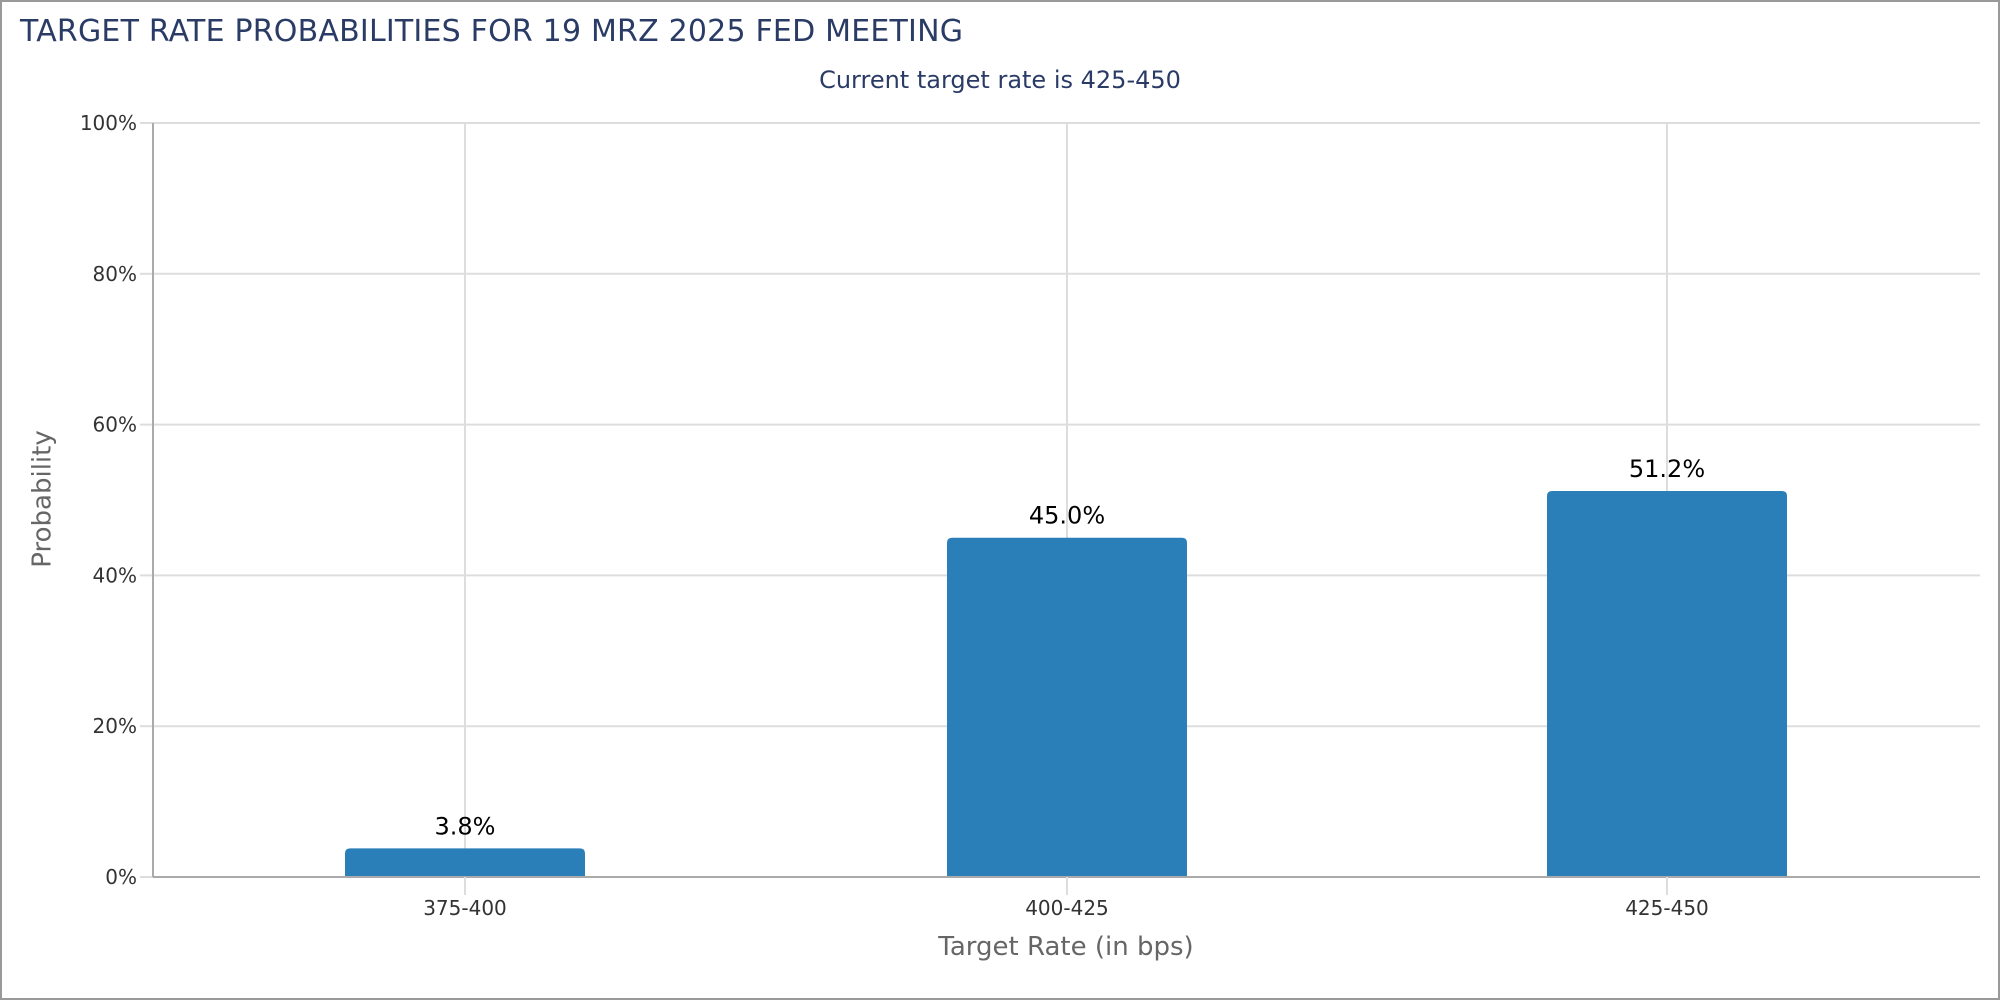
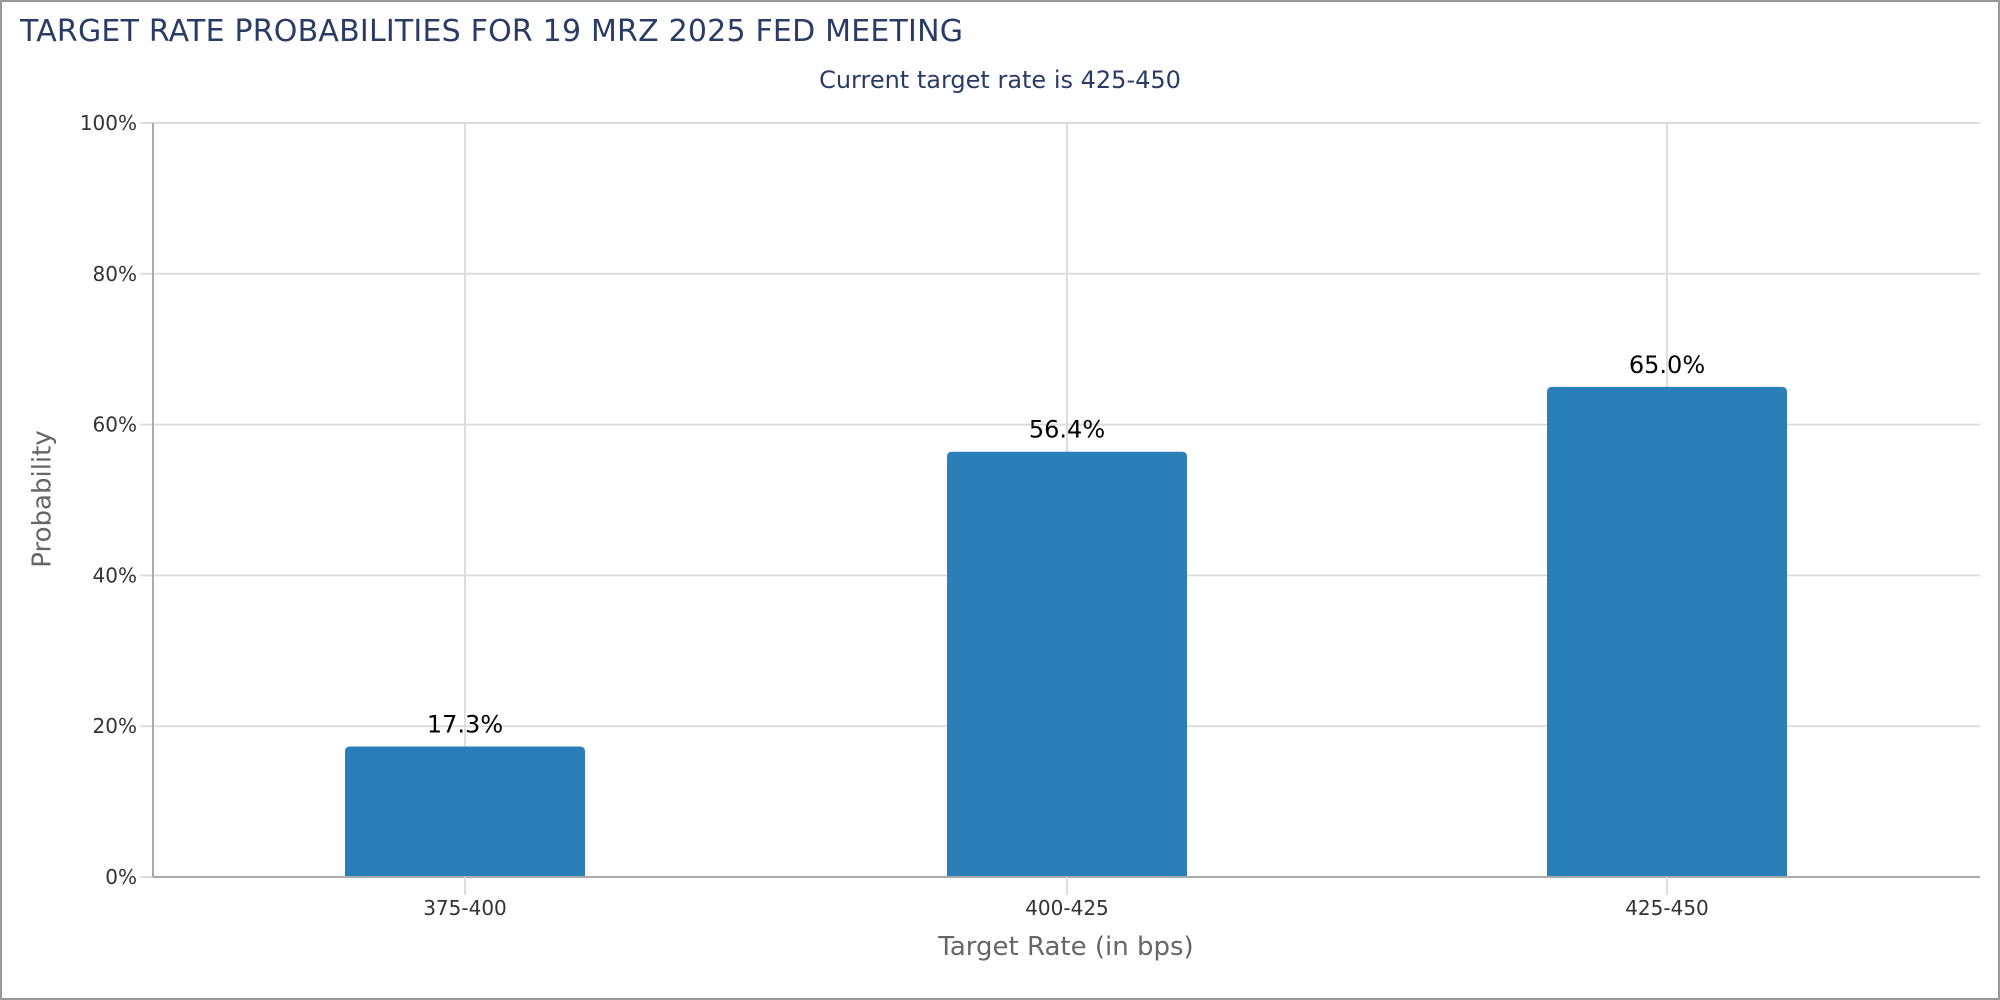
375-400: 3.8% -> 17.3%
400-425: 45.0% -> 56.4%
425-450: 51.2% -> 65.0%
